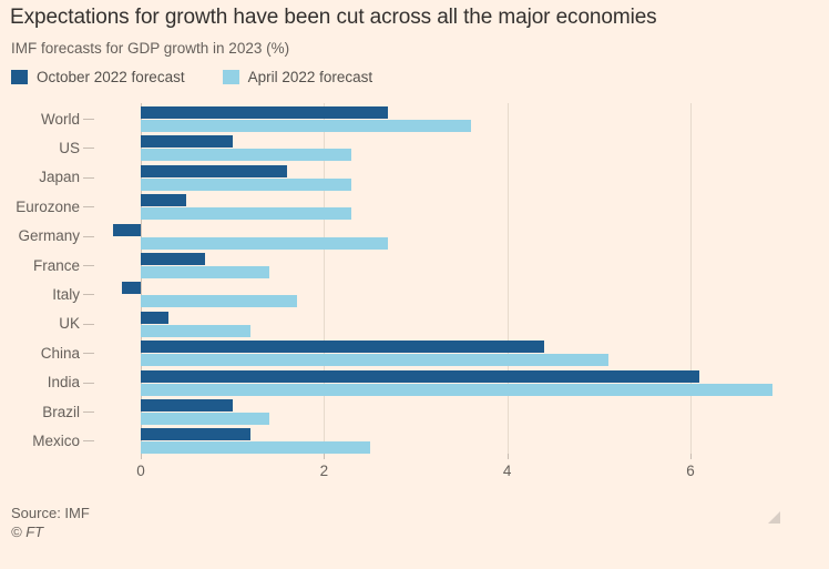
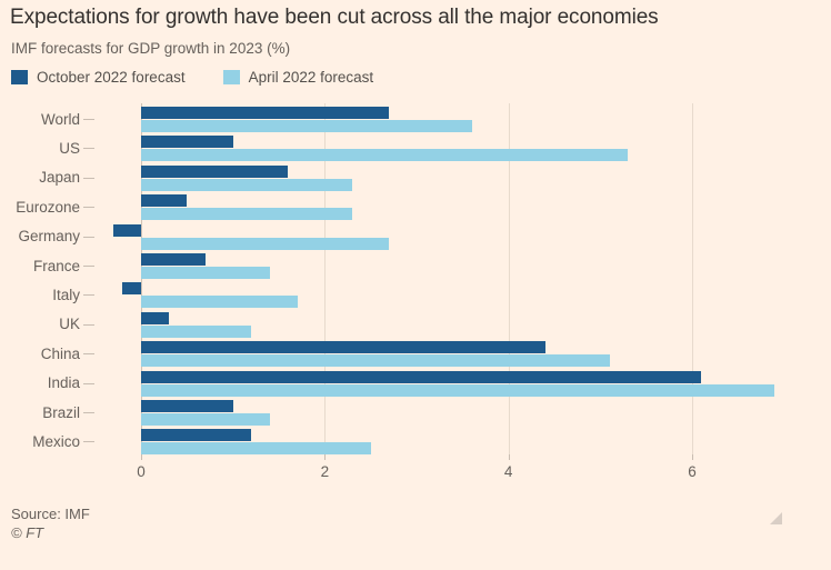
April 2022 forecast/US: 2.3 -> 5.3
